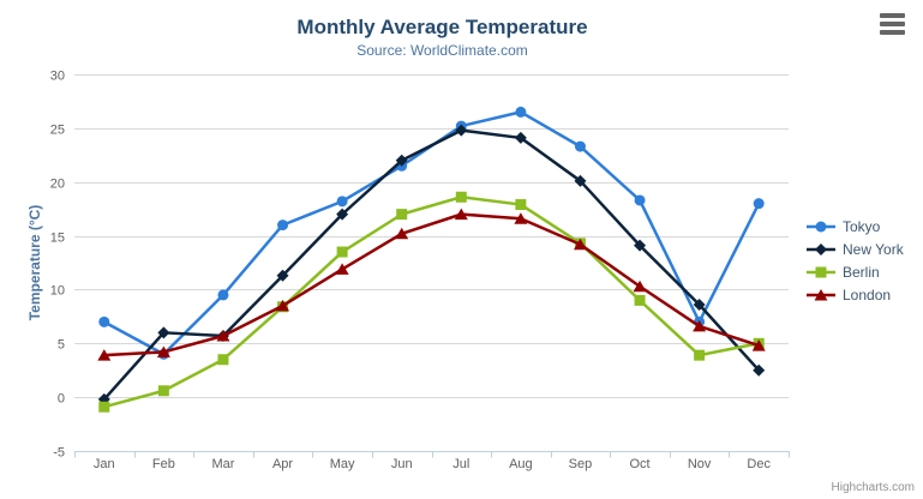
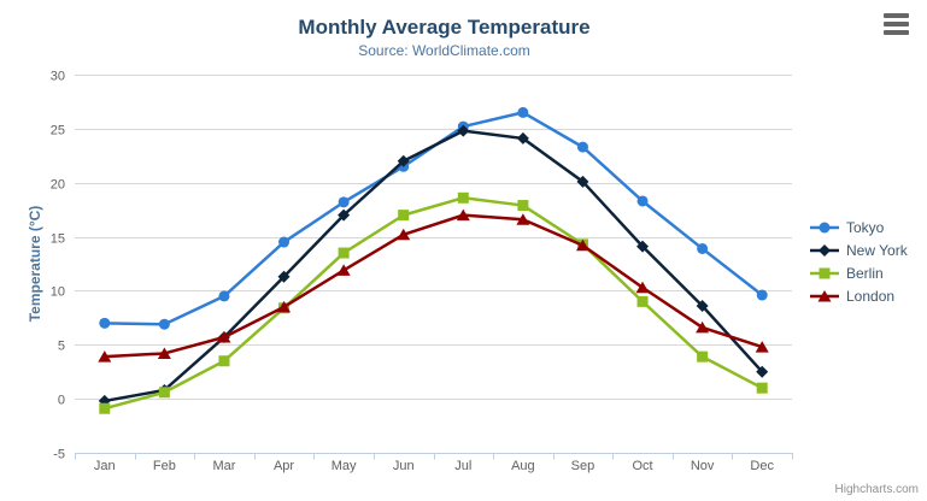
Tokyo/Feb: 4 -> 7
New York/Feb: 6 -> 1
Tokyo/Apr: 16 -> 14
Tokyo/Nov: 7 -> 14
Tokyo/Dec: 18 -> 10
Berlin/Dec: 5 -> 1
